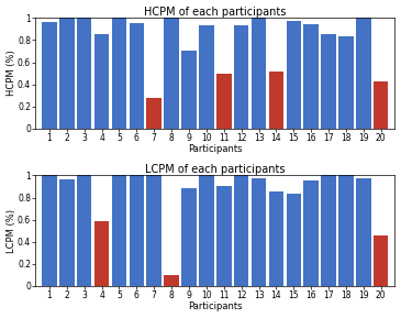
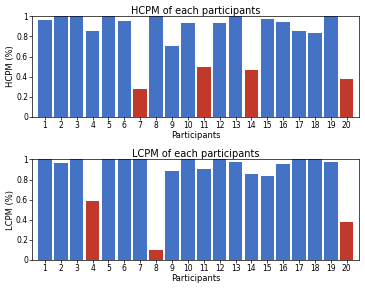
HCPM of each participants/14: 0.52 -> 0.47
HCPM of each participants/20: 0.43 -> 0.38
LCPM of each participants/20: 0.46 -> 0.38
